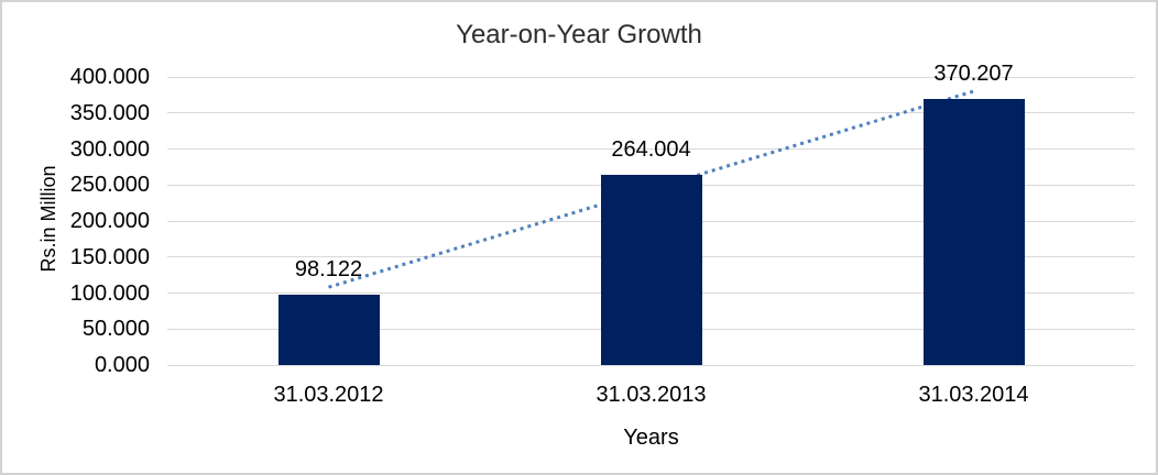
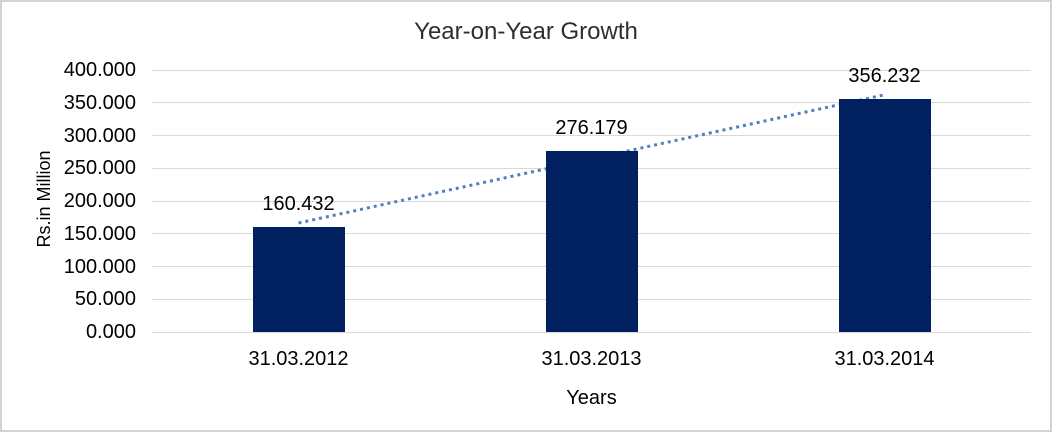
31.03.2012: 98.122 -> 160.432
31.03.2013: 264.004 -> 276.179
31.03.2014: 370.207 -> 356.232
